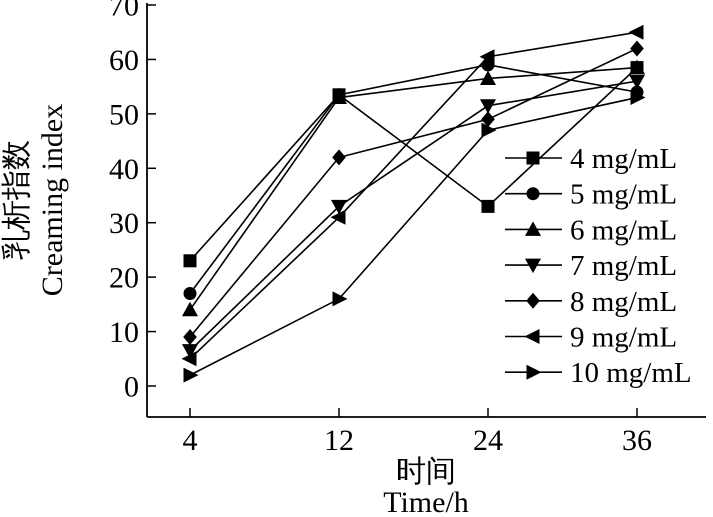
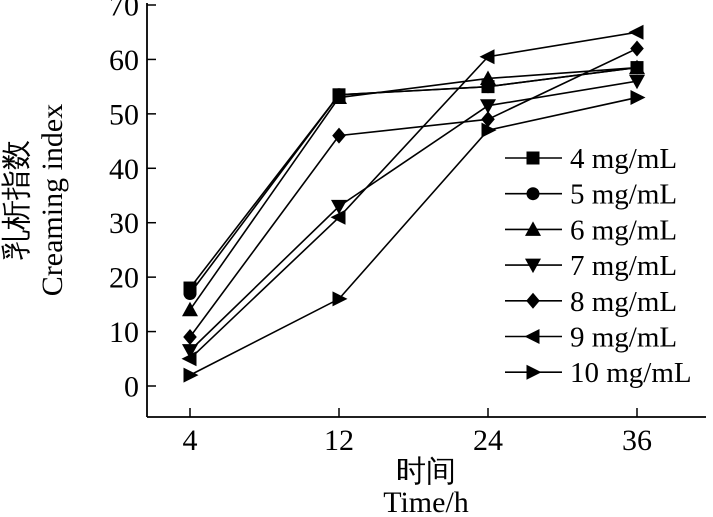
4 mg/mL/4: 23 -> 18
8 mg/mL/12: 42 -> 46
4 mg/mL/24: 33 -> 55
5 mg/mL/24: 59 -> 55
5 mg/mL/36: 54 -> 58
